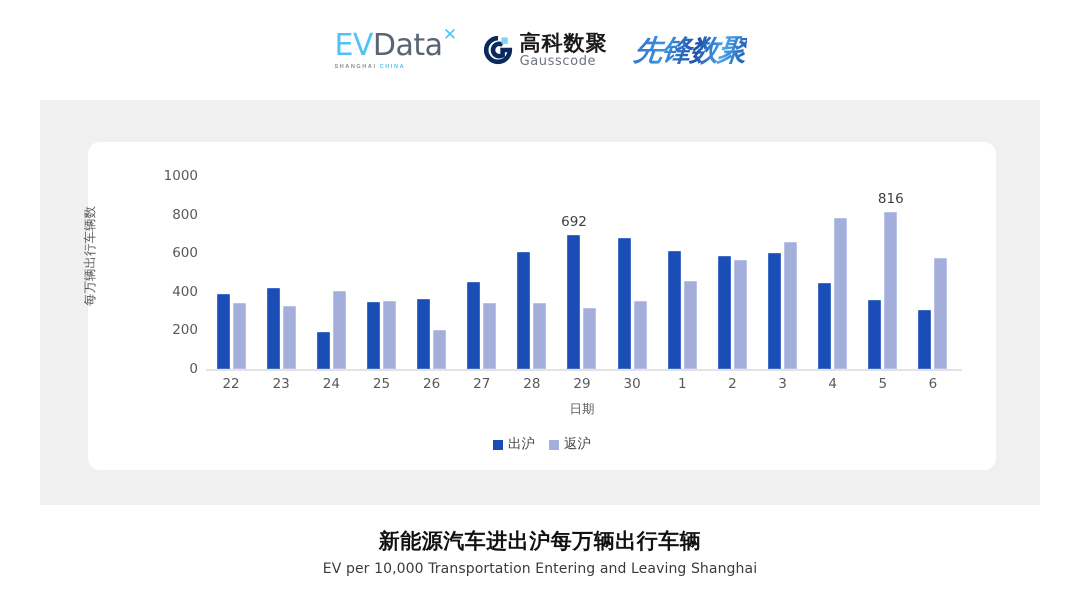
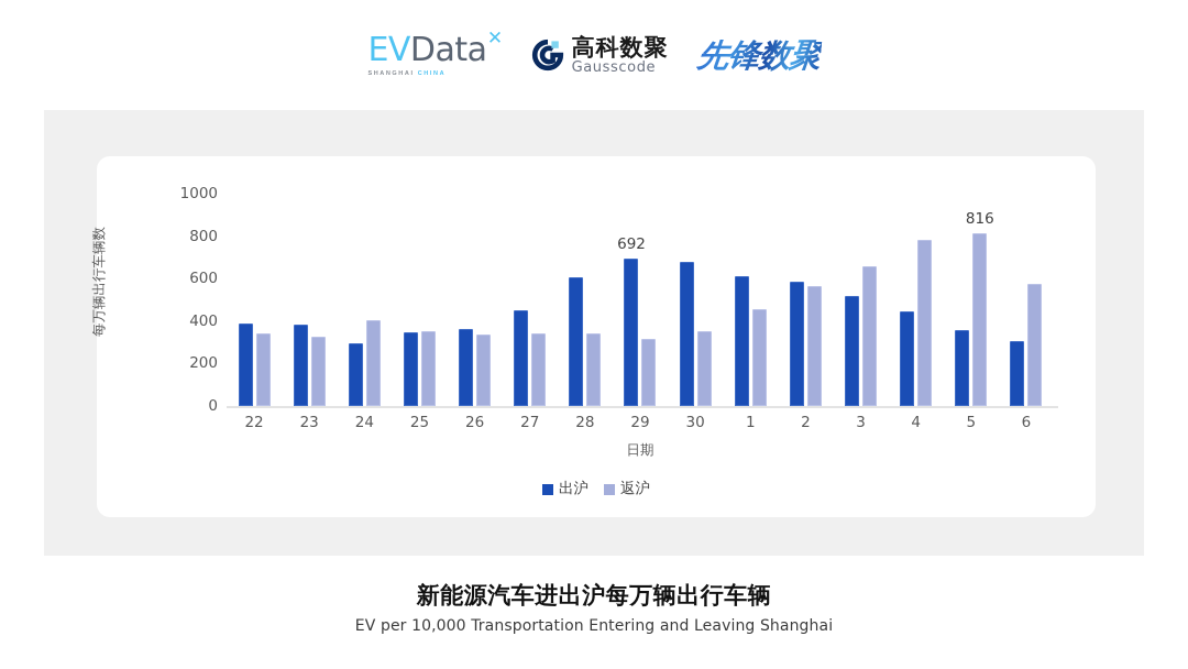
出沪/23: 420 -> 380
出沪/24: 190 -> 300
返沪/26: 200 -> 340
出沪/3: 600 -> 520
